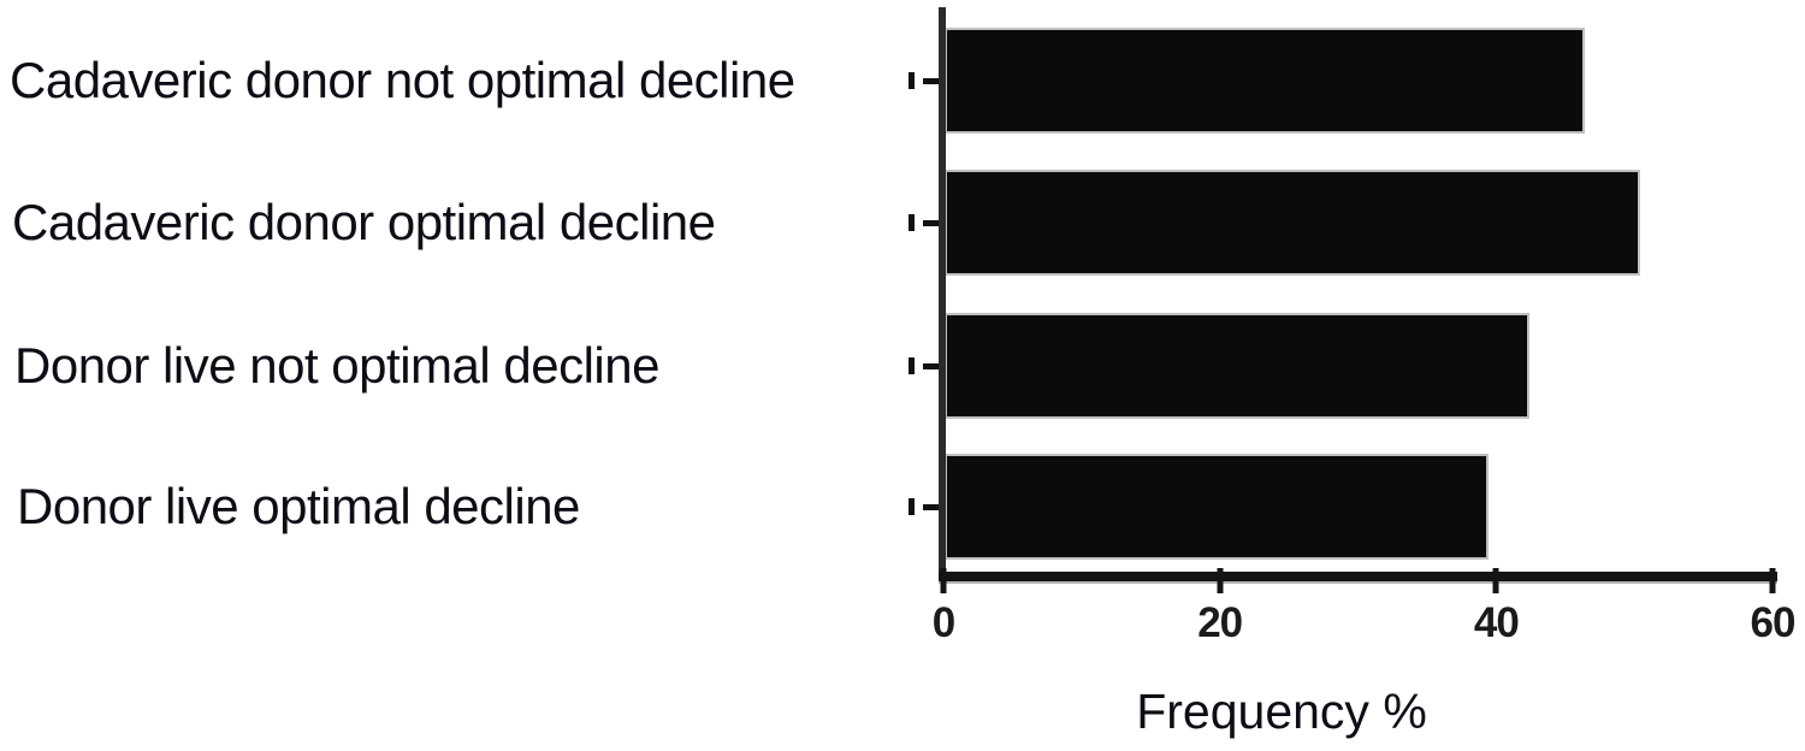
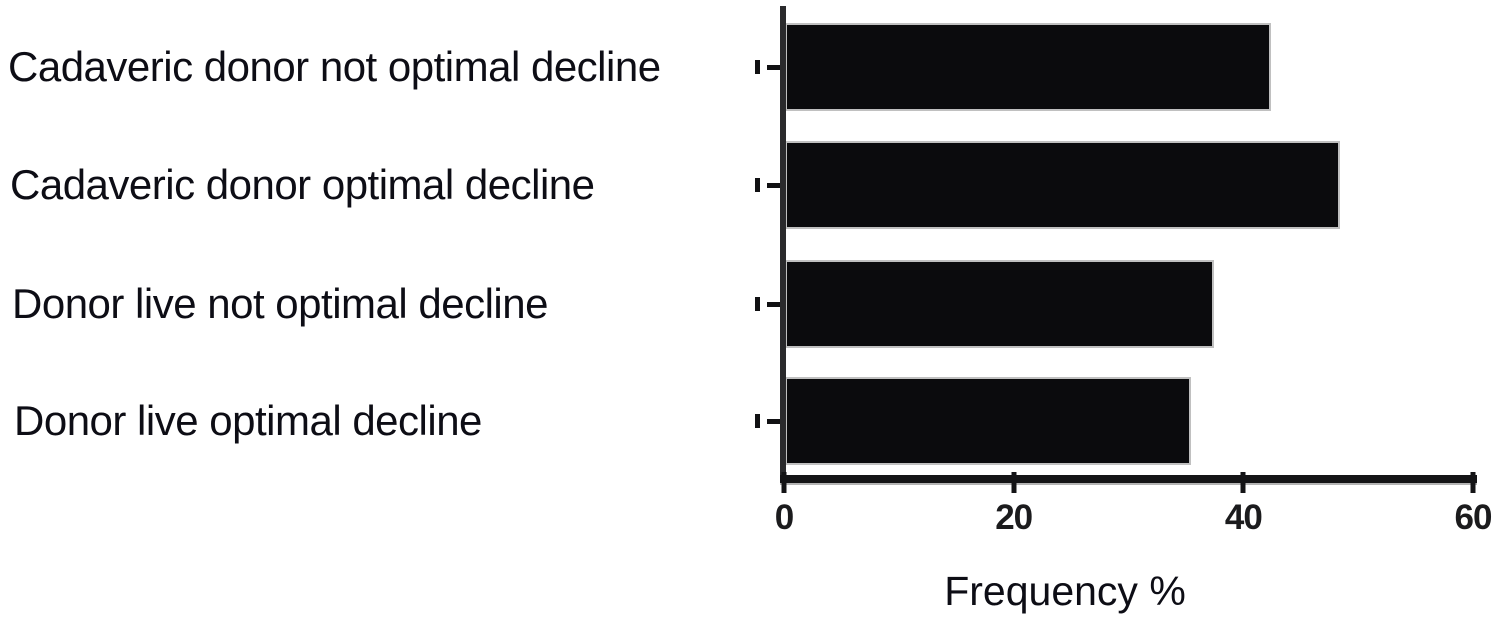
Cadaveric donor not optimal decline: 46 -> 42
Cadaveric donor optimal decline: 50 -> 48
Donor live not optimal decline: 42 -> 37
Donor live optimal decline: 39 -> 35
